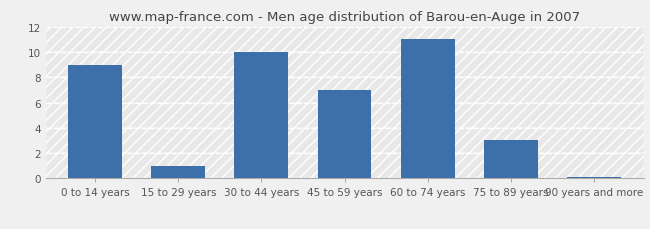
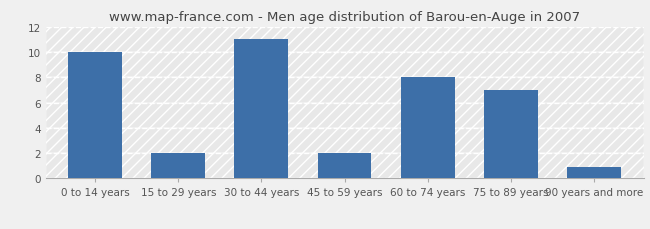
0 to 14 years: 9.0 -> 10.0
15 to 29 years: 1.0 -> 2.0
30 to 44 years: 10.0 -> 11.0
45 to 59 years: 7.0 -> 2.0
60 to 74 years: 11.0 -> 8.0
75 to 89 years: 3.0 -> 7.0
90 years and more: 0.1 -> 0.9
